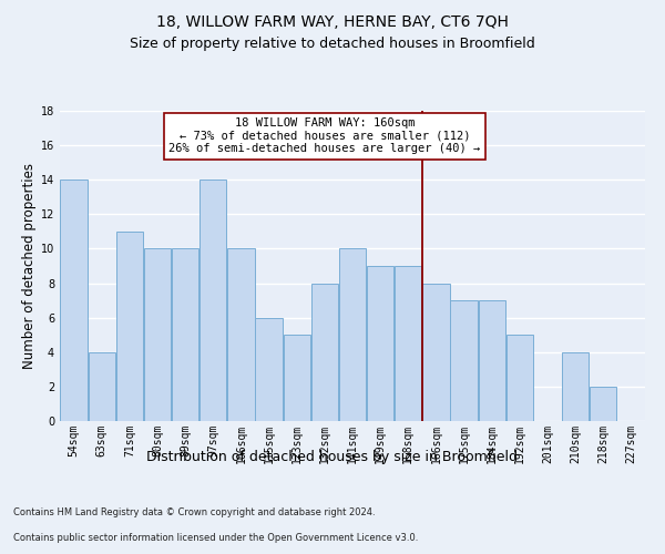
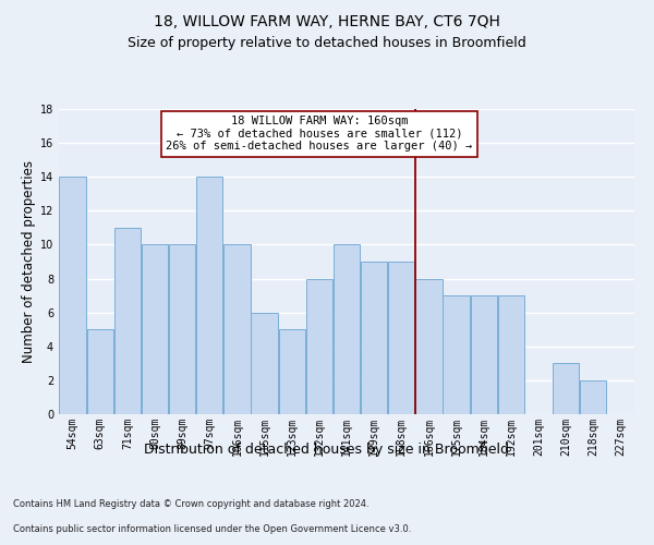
63sqm: 4 -> 5
192sqm: 5 -> 7
210sqm: 4 -> 3
